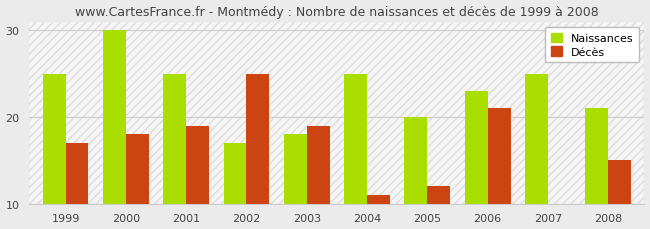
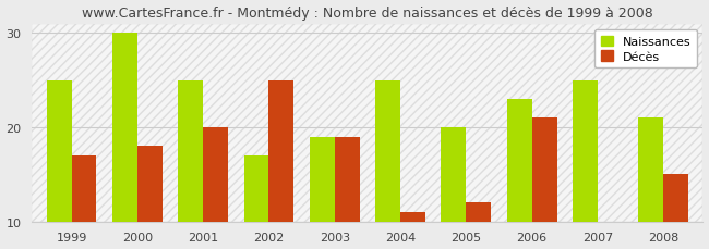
Décès/2001: 19 -> 20
Naissances/2003: 18 -> 19
